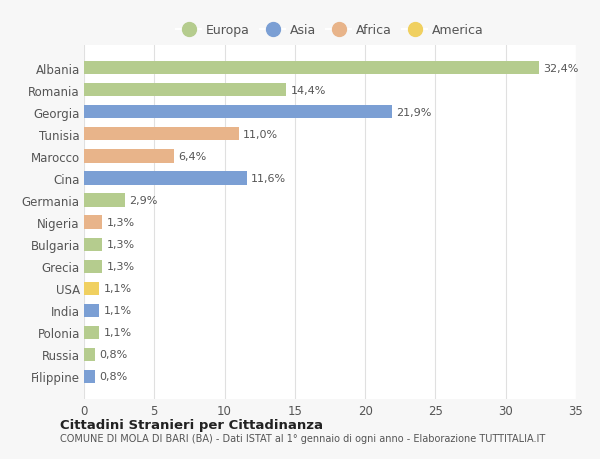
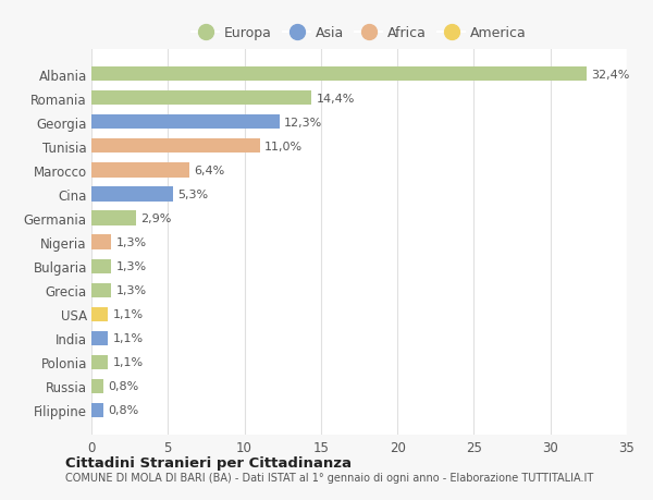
Georgia: 21,9% -> 12,3%
Cina: 11,6% -> 5,3%
